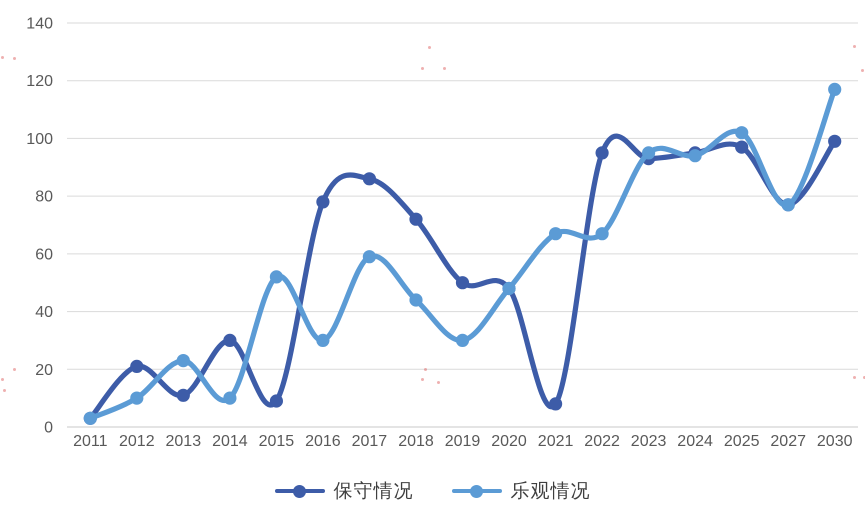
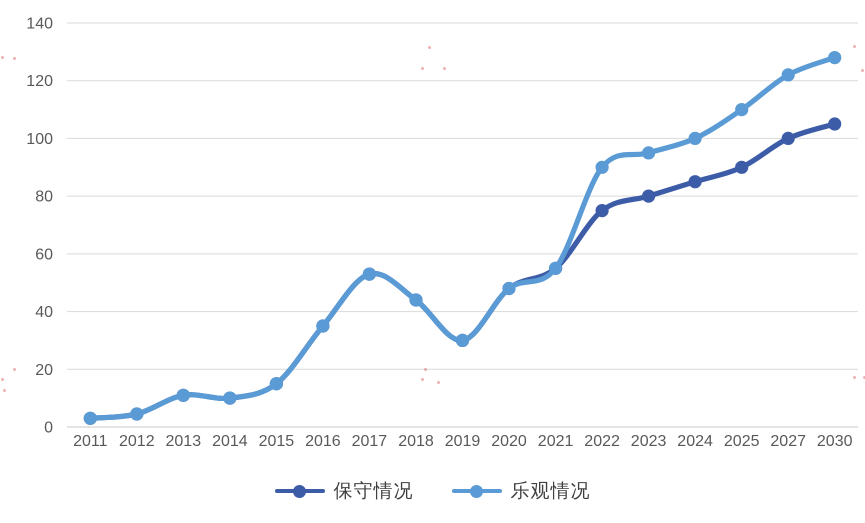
保守情况/2012: 21 -> 4
乐观情况/2012: 10 -> 4
乐观情况/2013: 23 -> 11
保守情况/2014: 30 -> 10
保守情况/2015: 9 -> 15
乐观情况/2015: 52 -> 15
保守情况/2016: 78 -> 35
乐观情况/2016: 30 -> 35
保守情况/2017: 86 -> 53
乐观情况/2017: 59 -> 53
保守情况/2018: 72 -> 44
保守情况/2019: 50 -> 30
保守情况/2021: 8 -> 55
乐观情况/2021: 67 -> 55
保守情况/2022: 95 -> 75
乐观情况/2022: 67 -> 90
保守情况/2023: 93 -> 80
保守情况/2024: 95 -> 85
乐观情况/2024: 94 -> 100
保守情况/2025: 97 -> 90
乐观情况/2025: 102 -> 110
保守情况/2027: 77 -> 100
乐观情况/2027: 77 -> 122
保守情况/2030: 99 -> 105
乐观情况/2030: 117 -> 128
